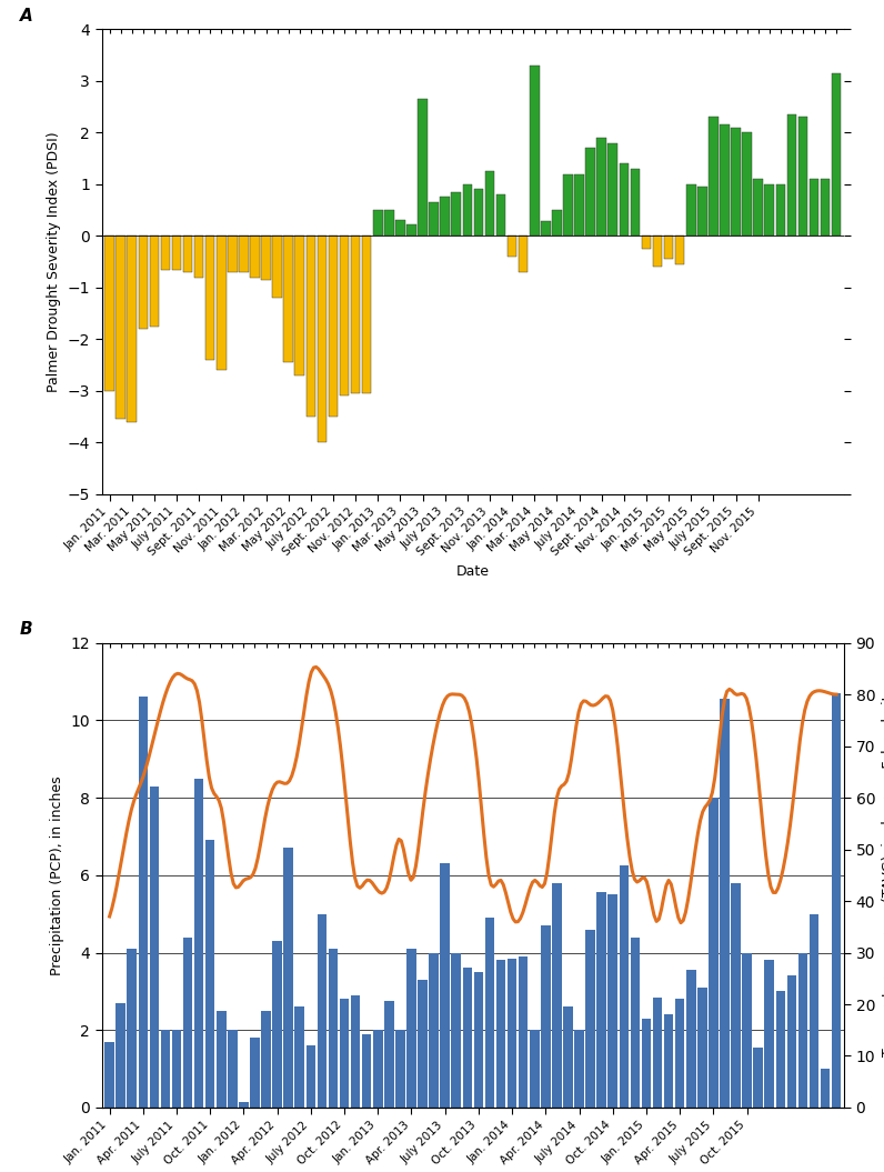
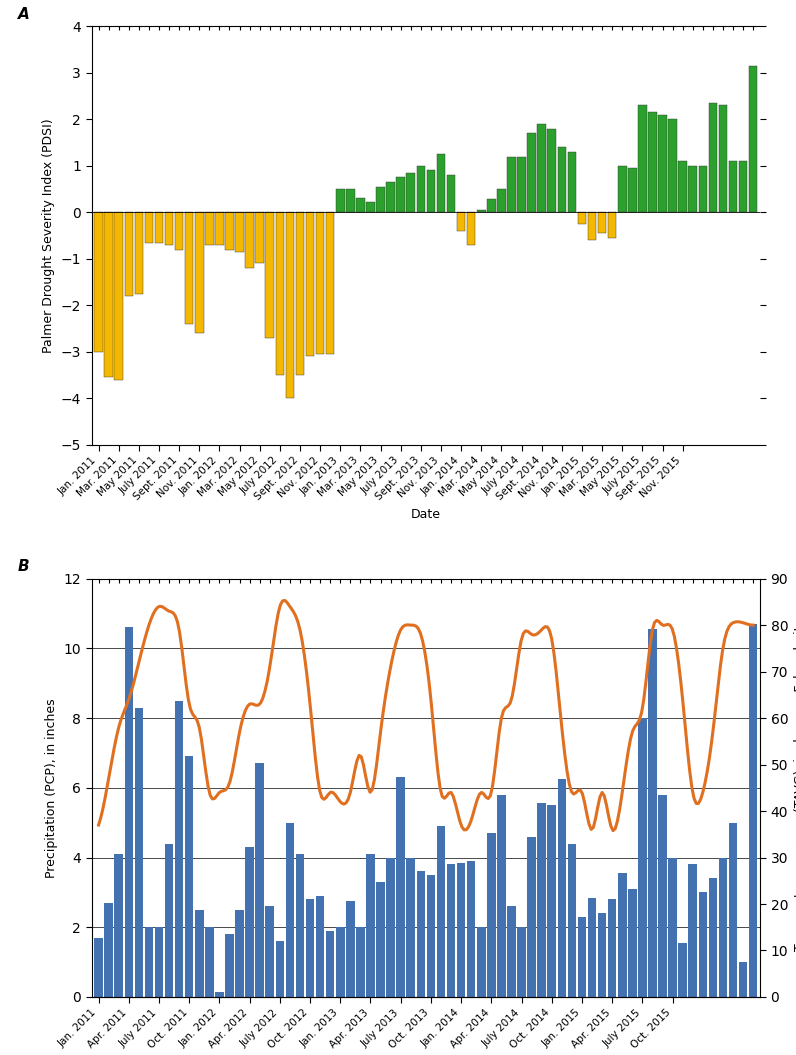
May 2012: -2.45 -> -1.10
May 2013: 2.65 -> 0.55
Mar. 2014: 3.30 -> 0.05
